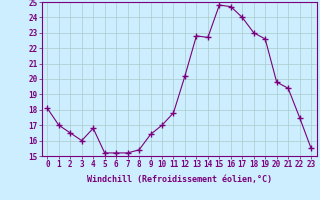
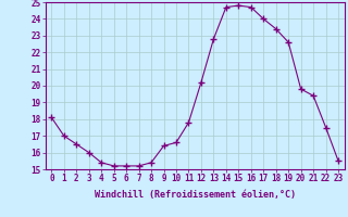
4: 16.8 -> 15.4
10: 17.0 -> 16.6
14: 22.7 -> 24.7
18: 23.0 -> 23.4
